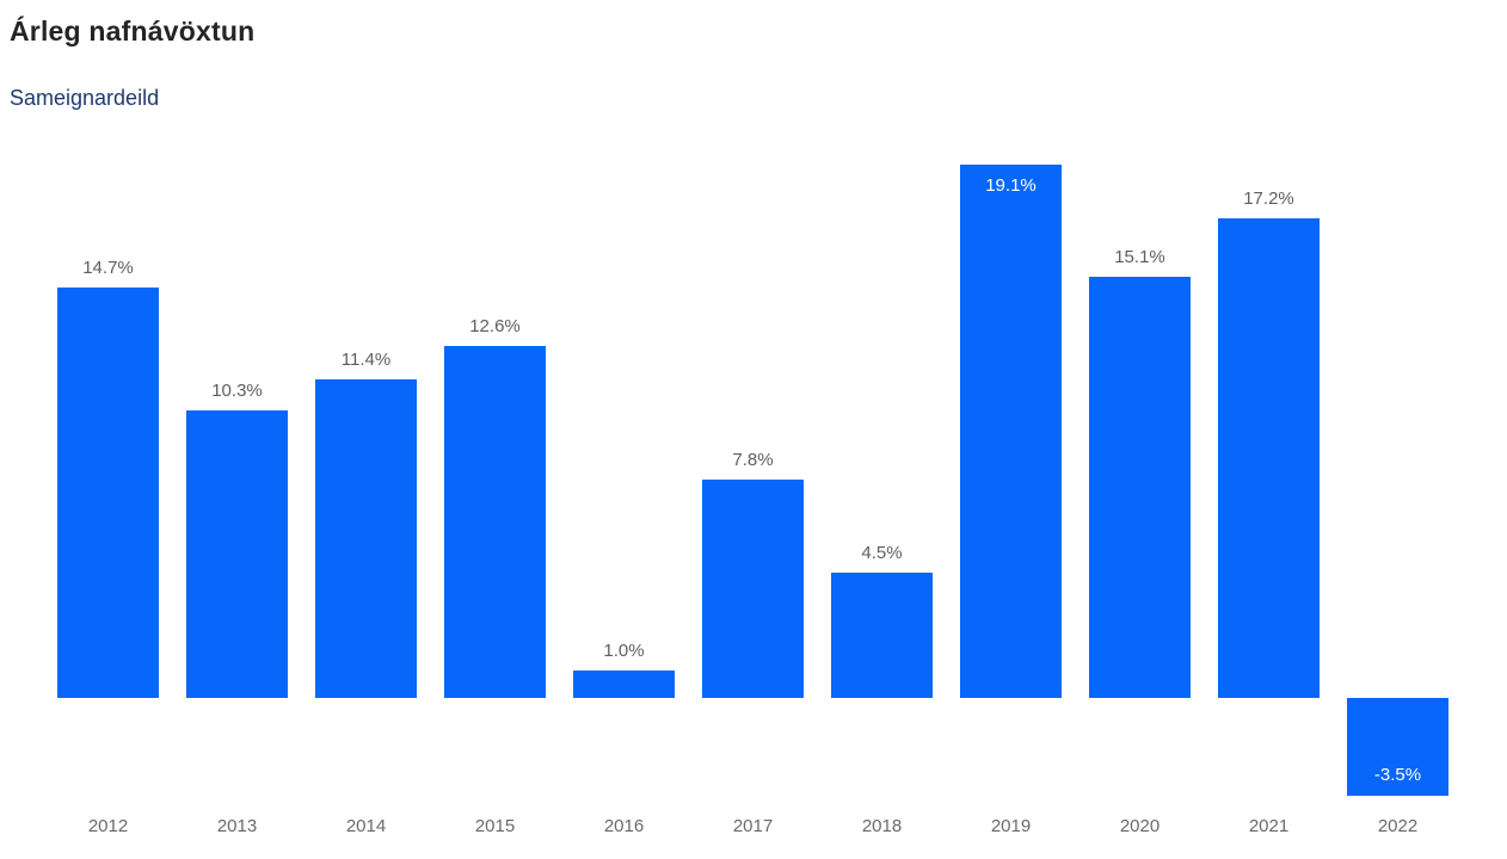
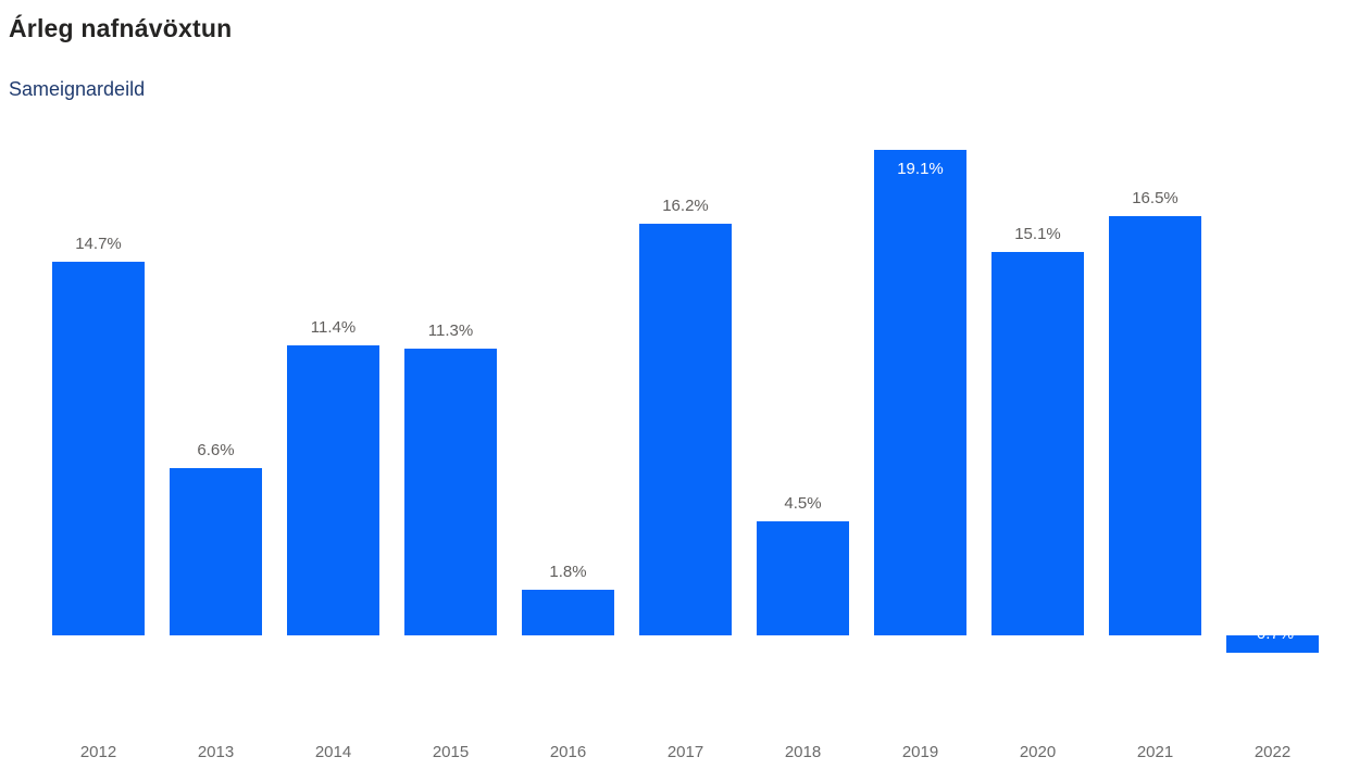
2013: 10.3% -> 6.6%
2015: 12.6% -> 11.3%
2016: 1.0% -> 1.8%
2017: 7.8% -> 16.2%
2021: 17.2% -> 16.5%
2022: -3.5% -> -0.7%
